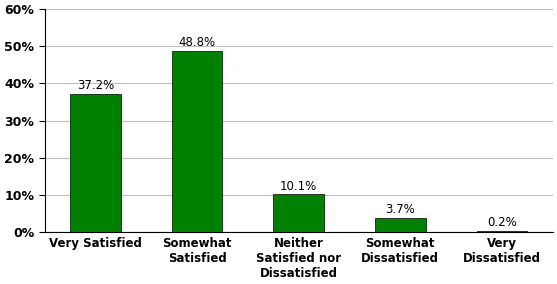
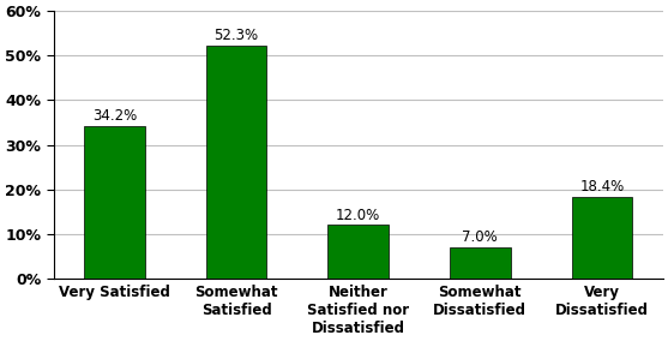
Very Satisfied: 37.2% -> 34.2%
Somewhat Satisfied: 48.8% -> 52.3%
Neither Satisfied nor Dissatisfied: 10.1% -> 12.0%
Somewhat Dissatisfied: 3.7% -> 7.0%
Very Dissatisfied: 0.2% -> 18.4%
